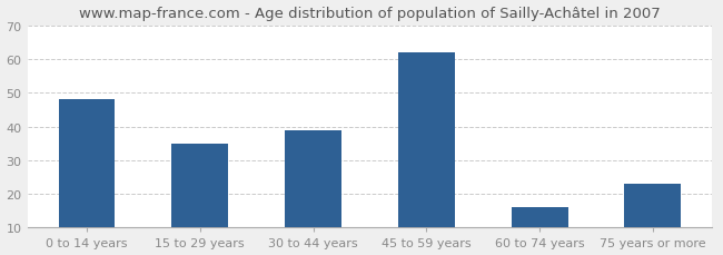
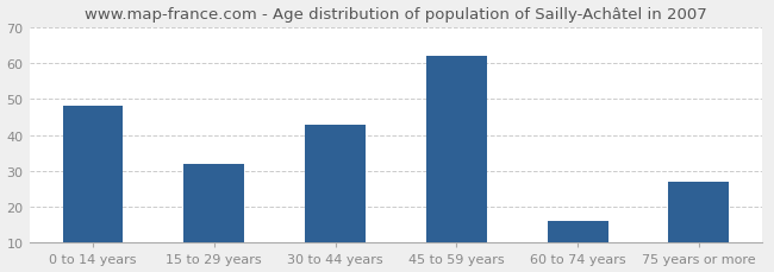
15 to 29 years: 35 -> 32
30 to 44 years: 39 -> 43
75 years or more: 23 -> 27
